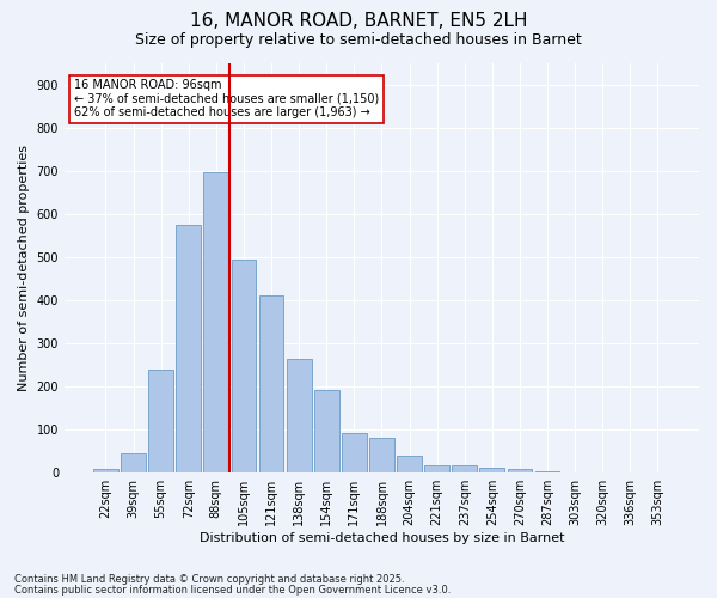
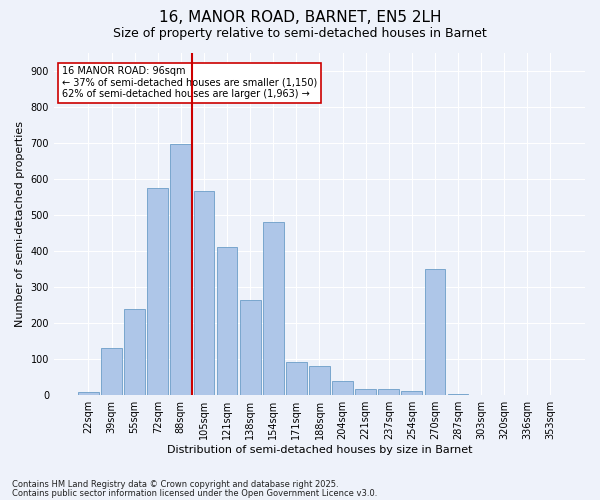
39sqm: 46 -> 130
105sqm: 493 -> 565
154sqm: 193 -> 480
270sqm: 10 -> 350
